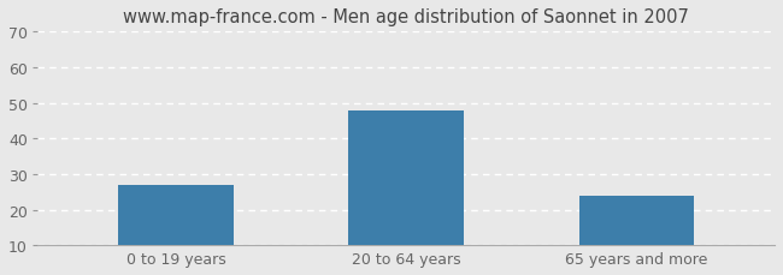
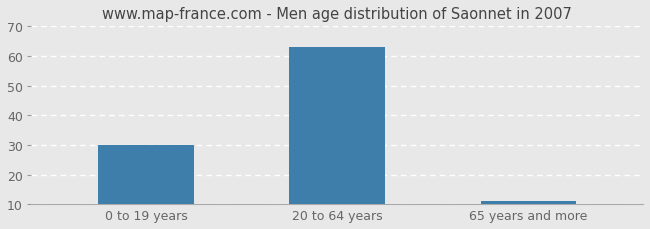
0 to 19 years: 27 -> 30
20 to 64 years: 48 -> 63
65 years and more: 24 -> 11
